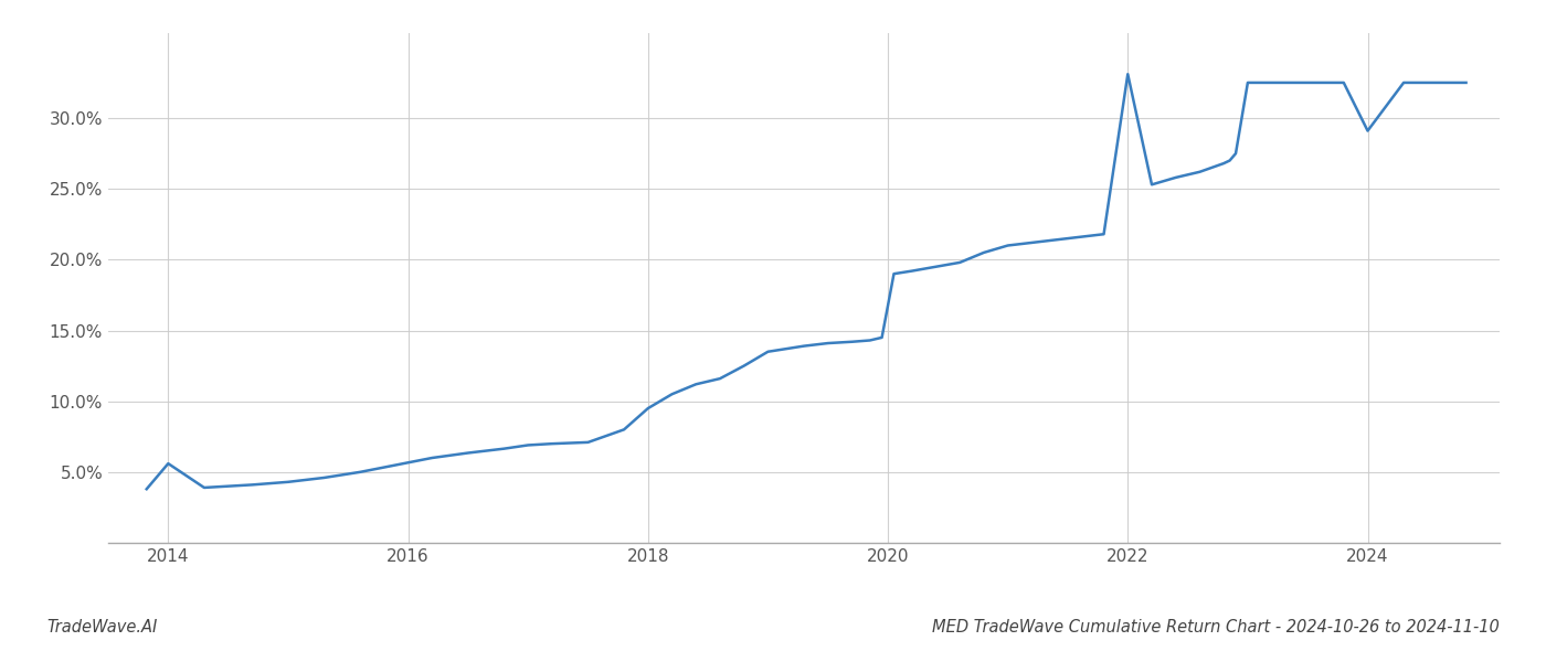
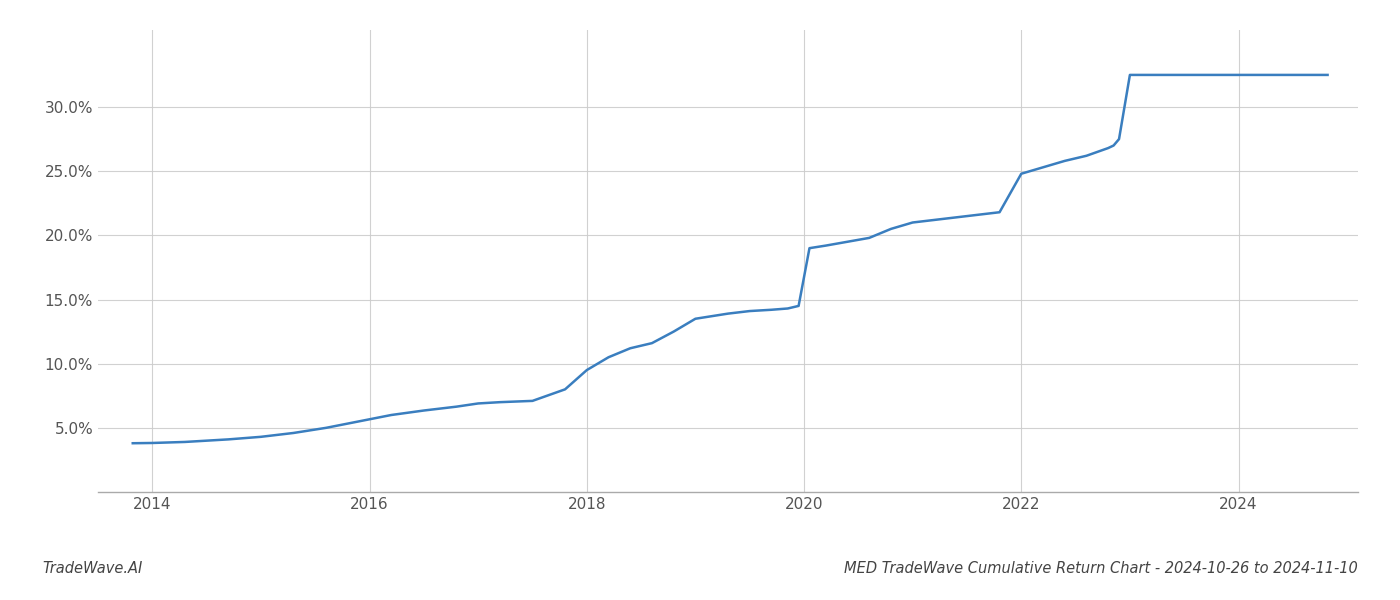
2014: 5.6% -> 3.8%
2022: 33.1% -> 24.8%
2024: 29.1% -> 32.5%
